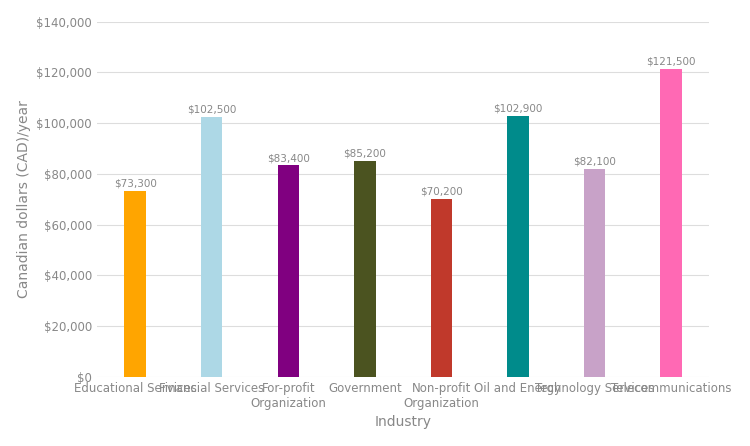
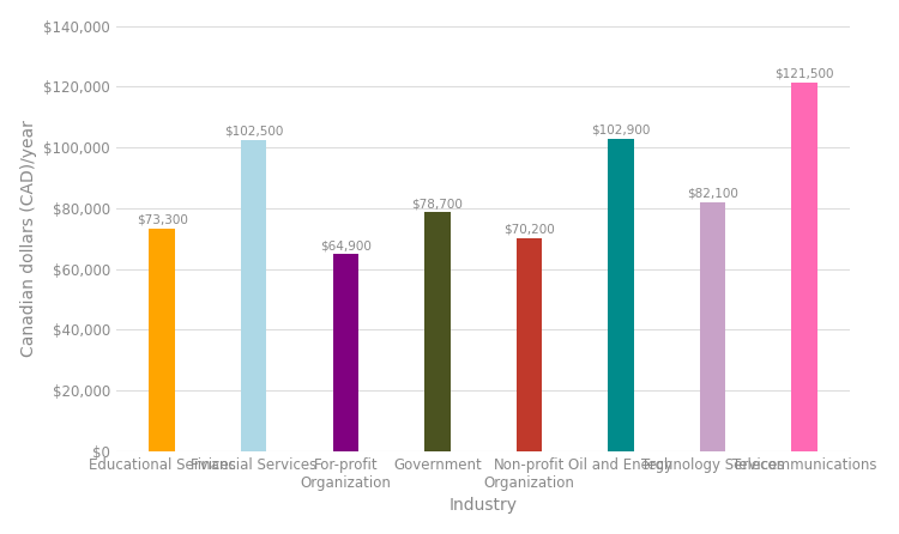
For-profit Organization: $83,400 -> $64,900
Government: $85,200 -> $78,700
